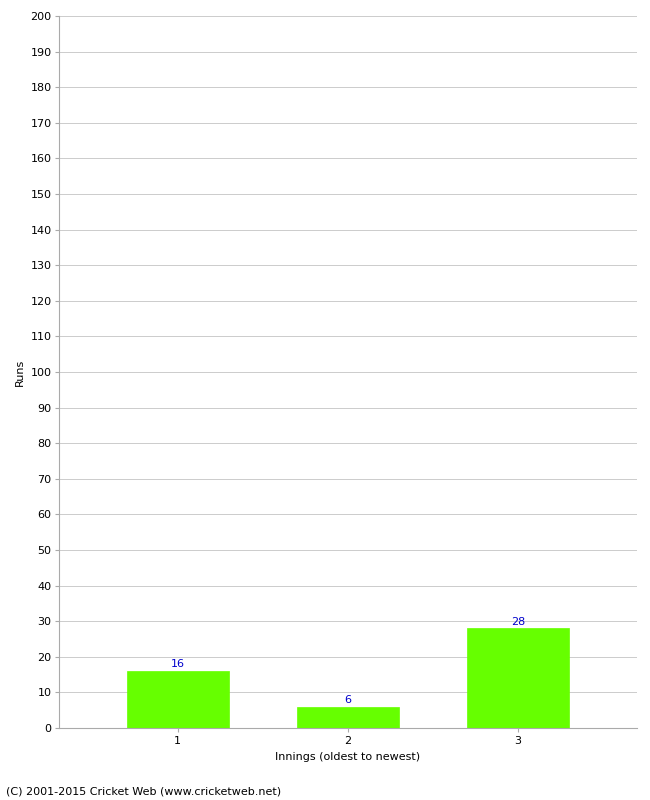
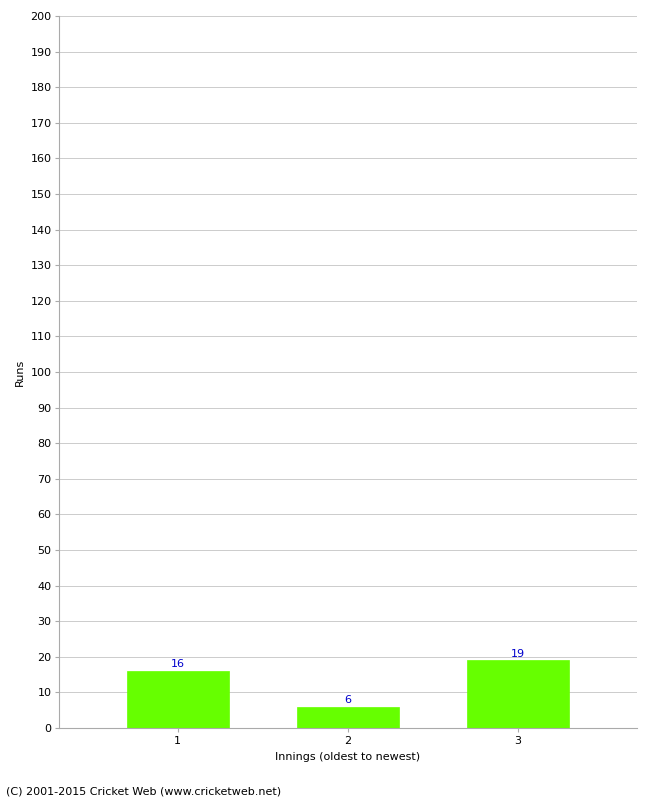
3: 28 -> 19
